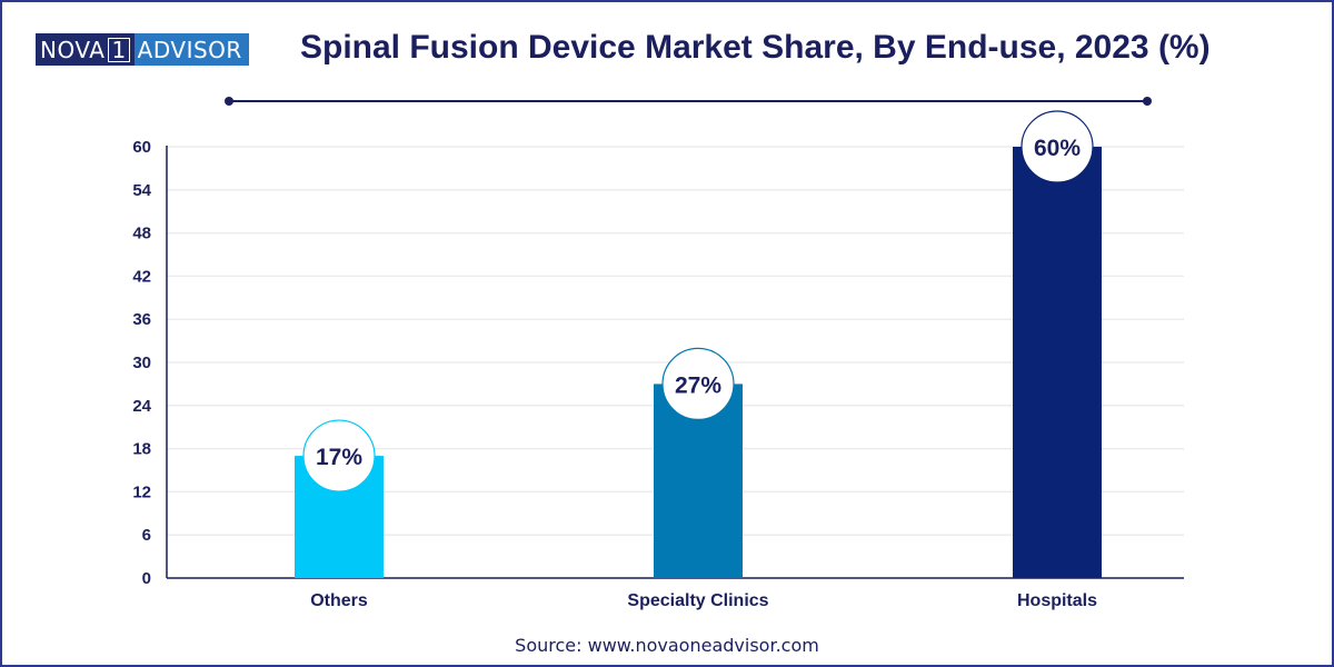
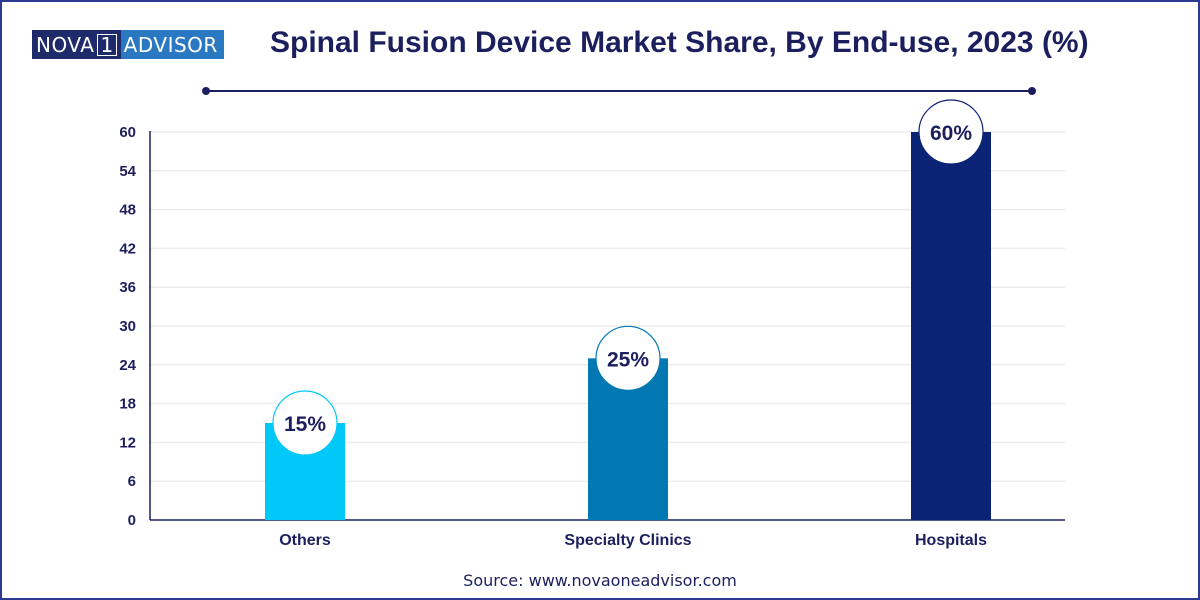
Others: 17% -> 15%
Specialty Clinics: 27% -> 25%
